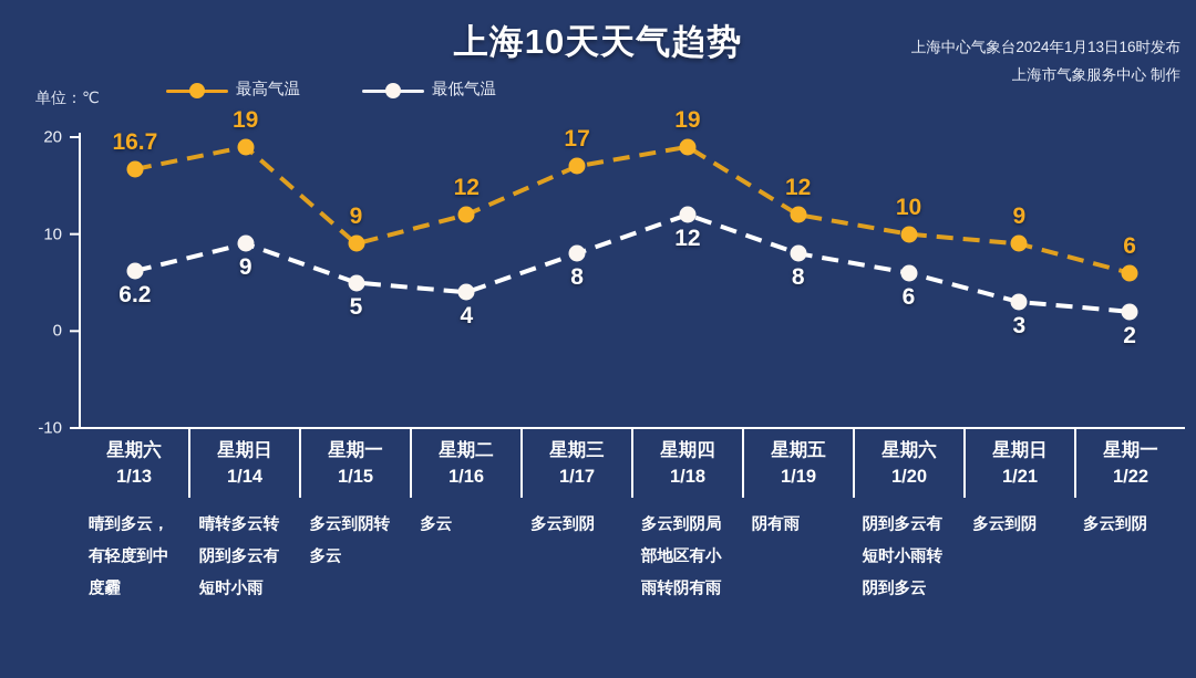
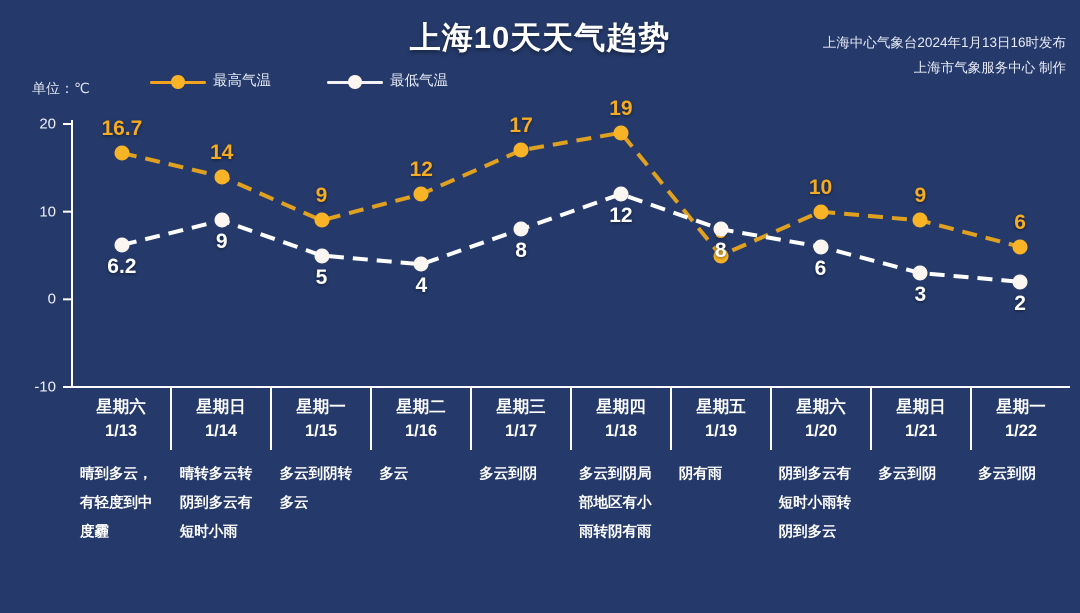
最高气温/1/14: 19 -> 14
最高气温/1/19: 12 -> 5
